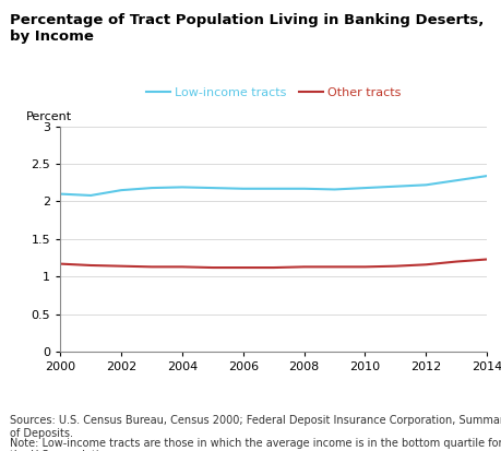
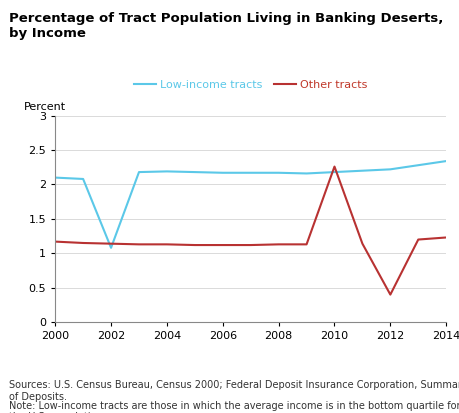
Low-income tracts/2002: 2.15 -> 1.08
Other tracts/2010: 1.13 -> 2.26
Other tracts/2012: 1.16 -> 0.40
